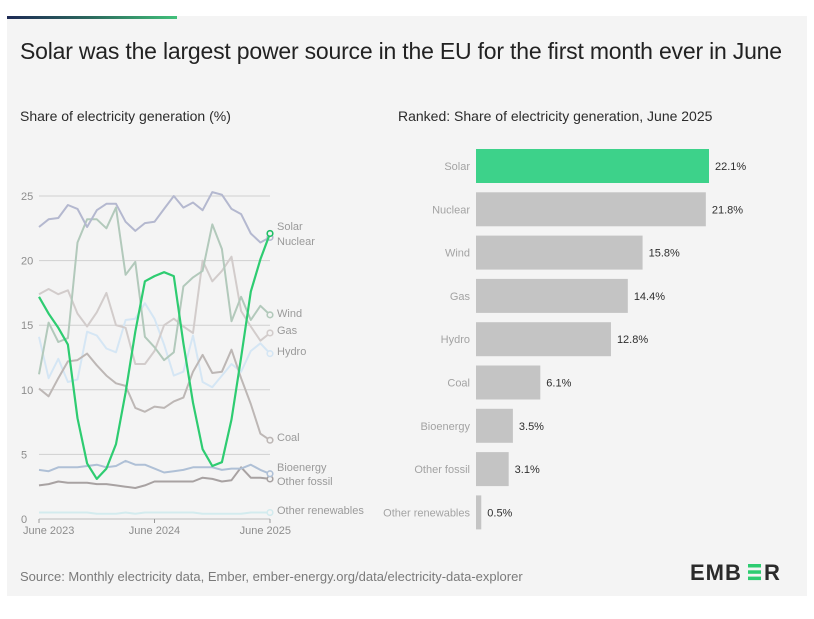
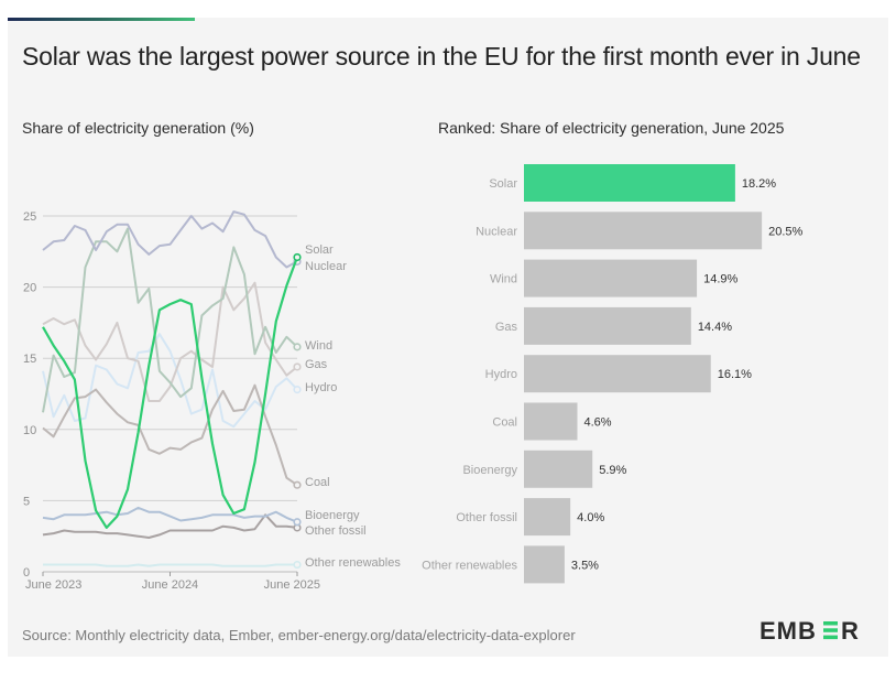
Ranked: Share of electricity generation, June 2025/Solar: 22.1% -> 18.2%
Ranked: Share of electricity generation, June 2025/Nuclear: 21.8% -> 20.5%
Ranked: Share of electricity generation, June 2025/Wind: 15.8% -> 14.9%
Ranked: Share of electricity generation, June 2025/Hydro: 12.8% -> 16.1%
Ranked: Share of electricity generation, June 2025/Coal: 6.1% -> 4.6%
Ranked: Share of electricity generation, June 2025/Bioenergy: 3.5% -> 5.9%
Ranked: Share of electricity generation, June 2025/Other fossil: 3.1% -> 4.0%
Ranked: Share of electricity generation, June 2025/Other renewables: 0.5% -> 3.5%
